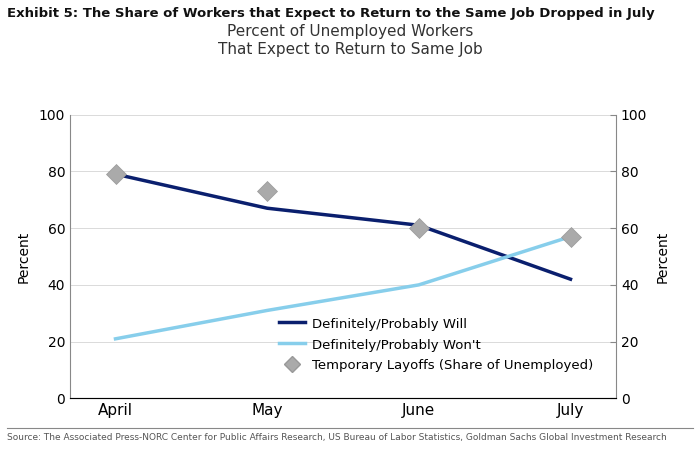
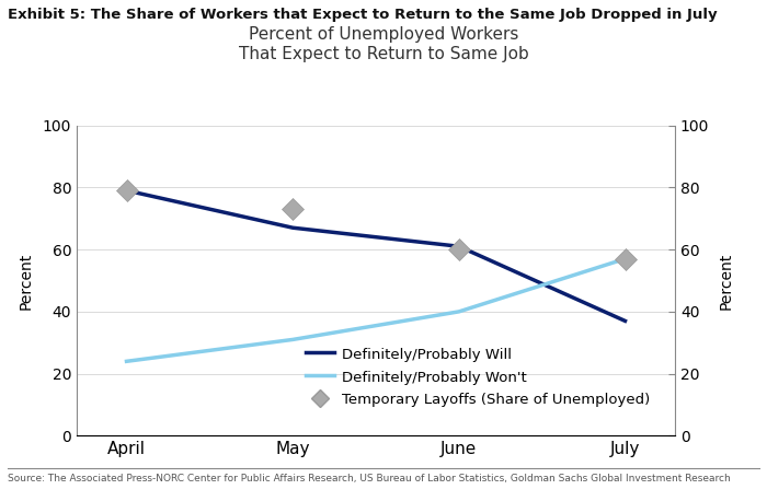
Definitely/Probably Won't/April: 21 -> 24
Definitely/Probably Will/July: 42 -> 37
